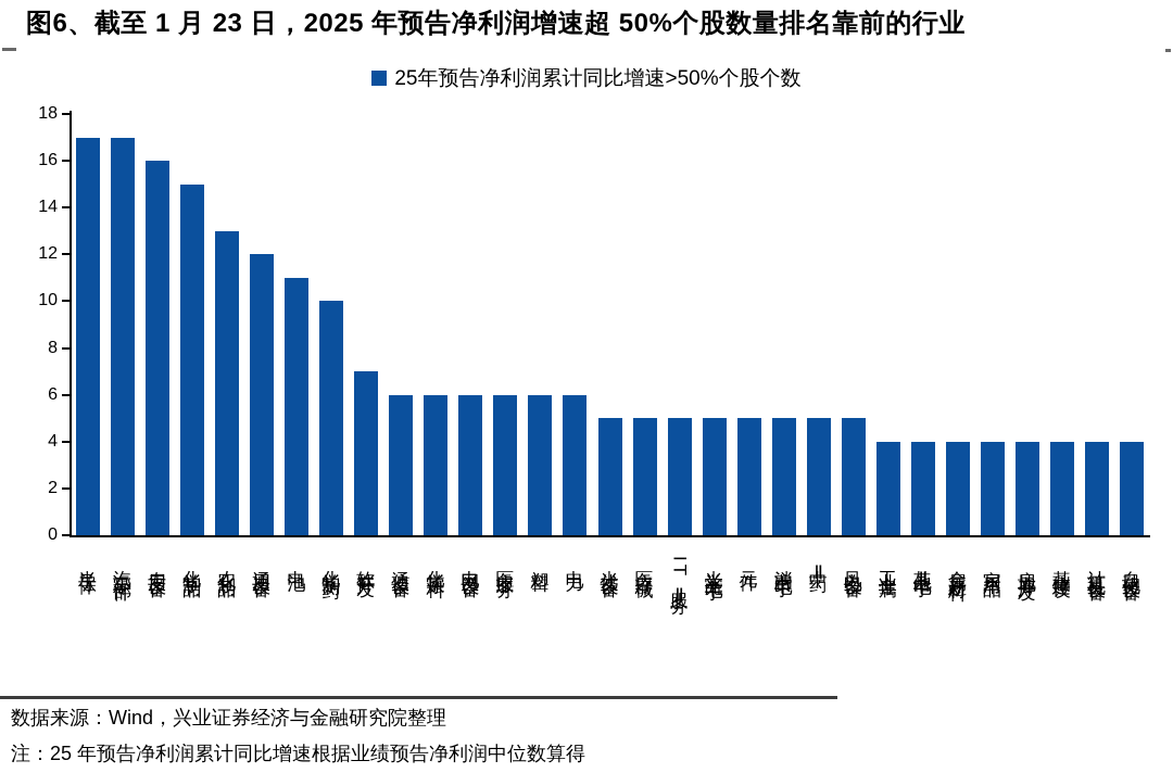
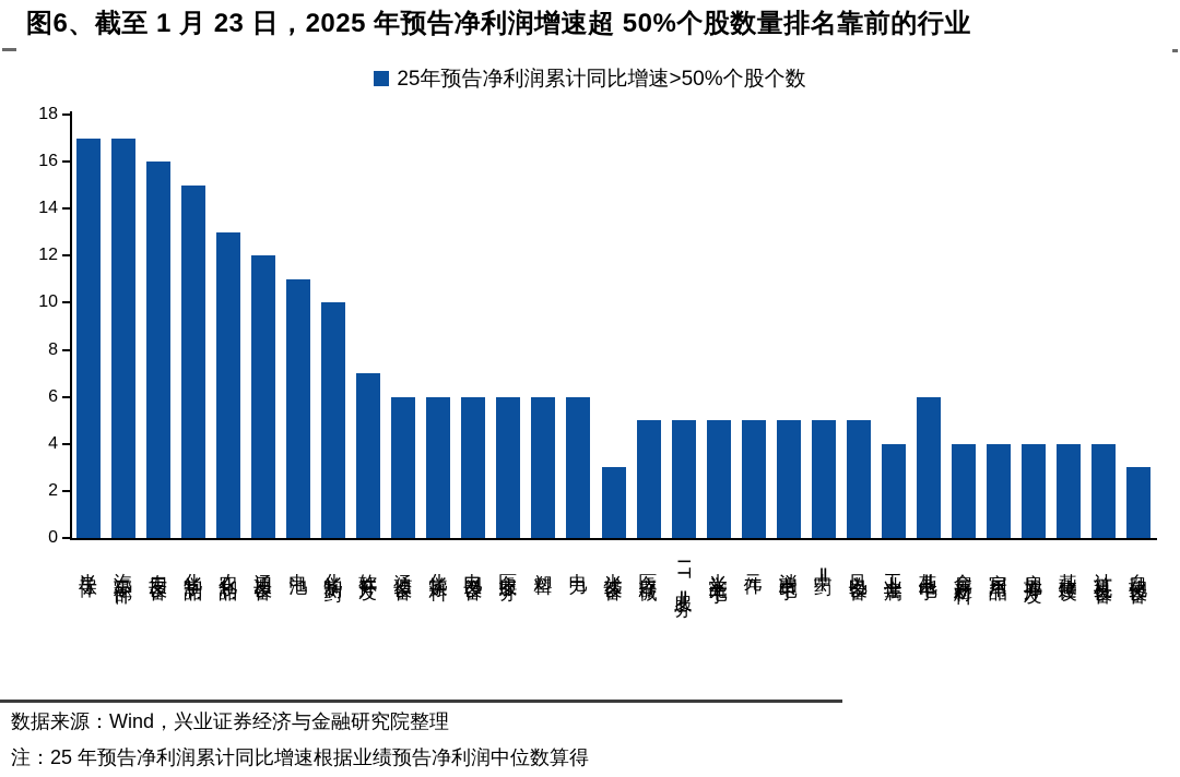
光伏设备: 5 -> 3
其他电子Ⅱ: 4 -> 6
自动化设备: 4 -> 3
